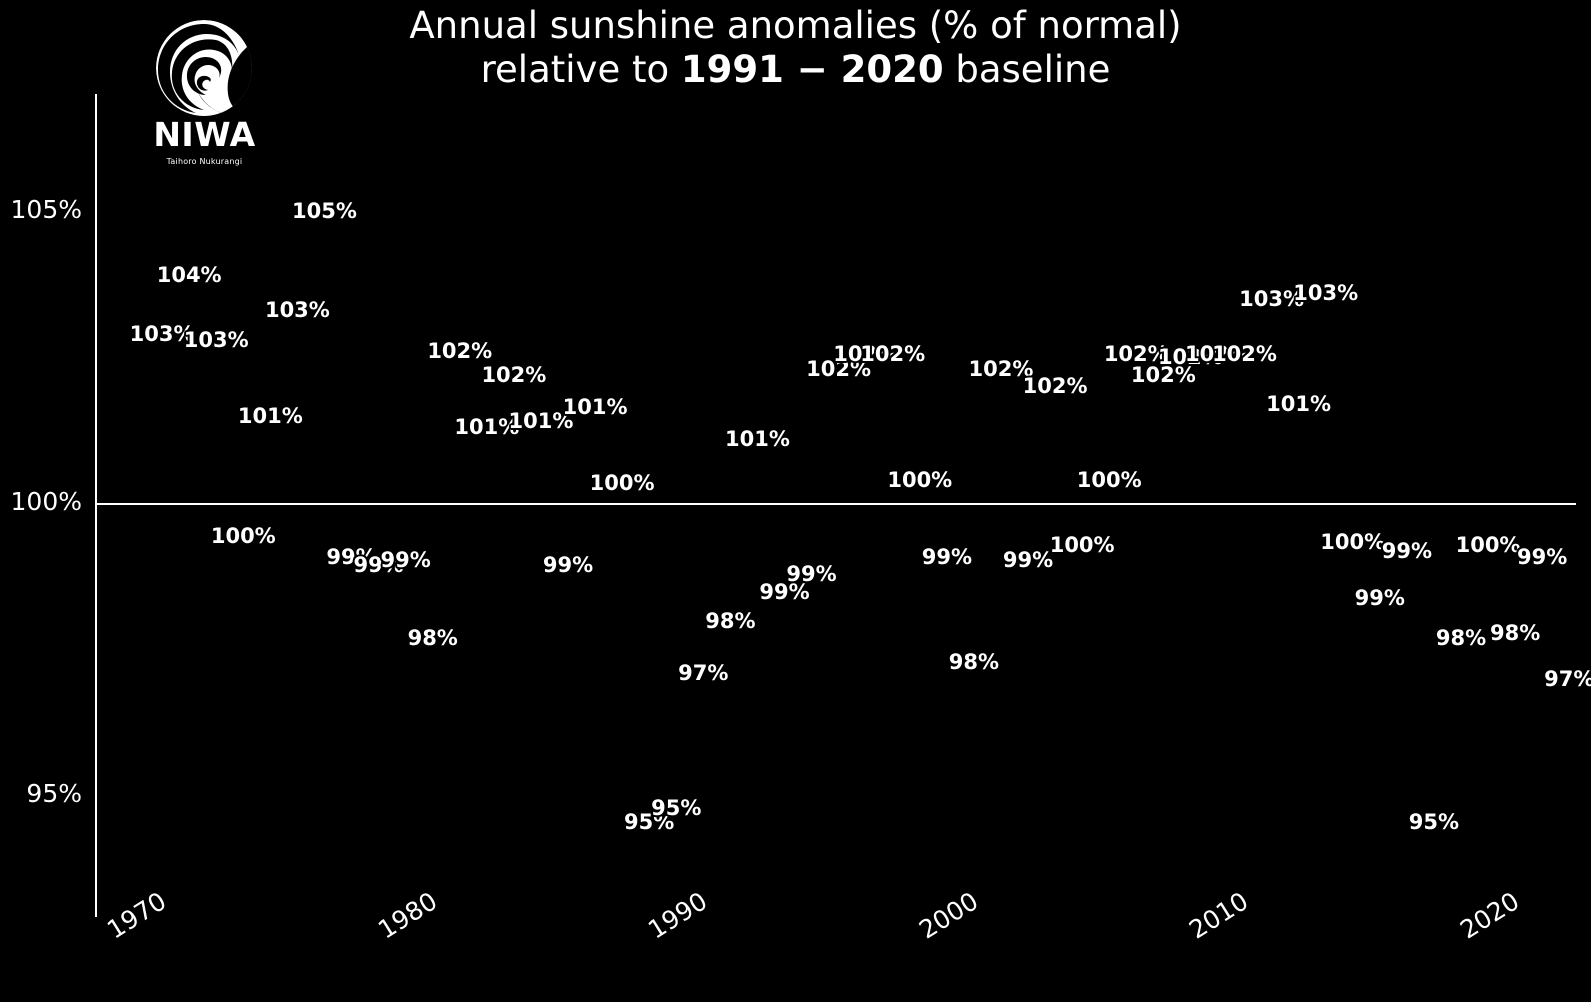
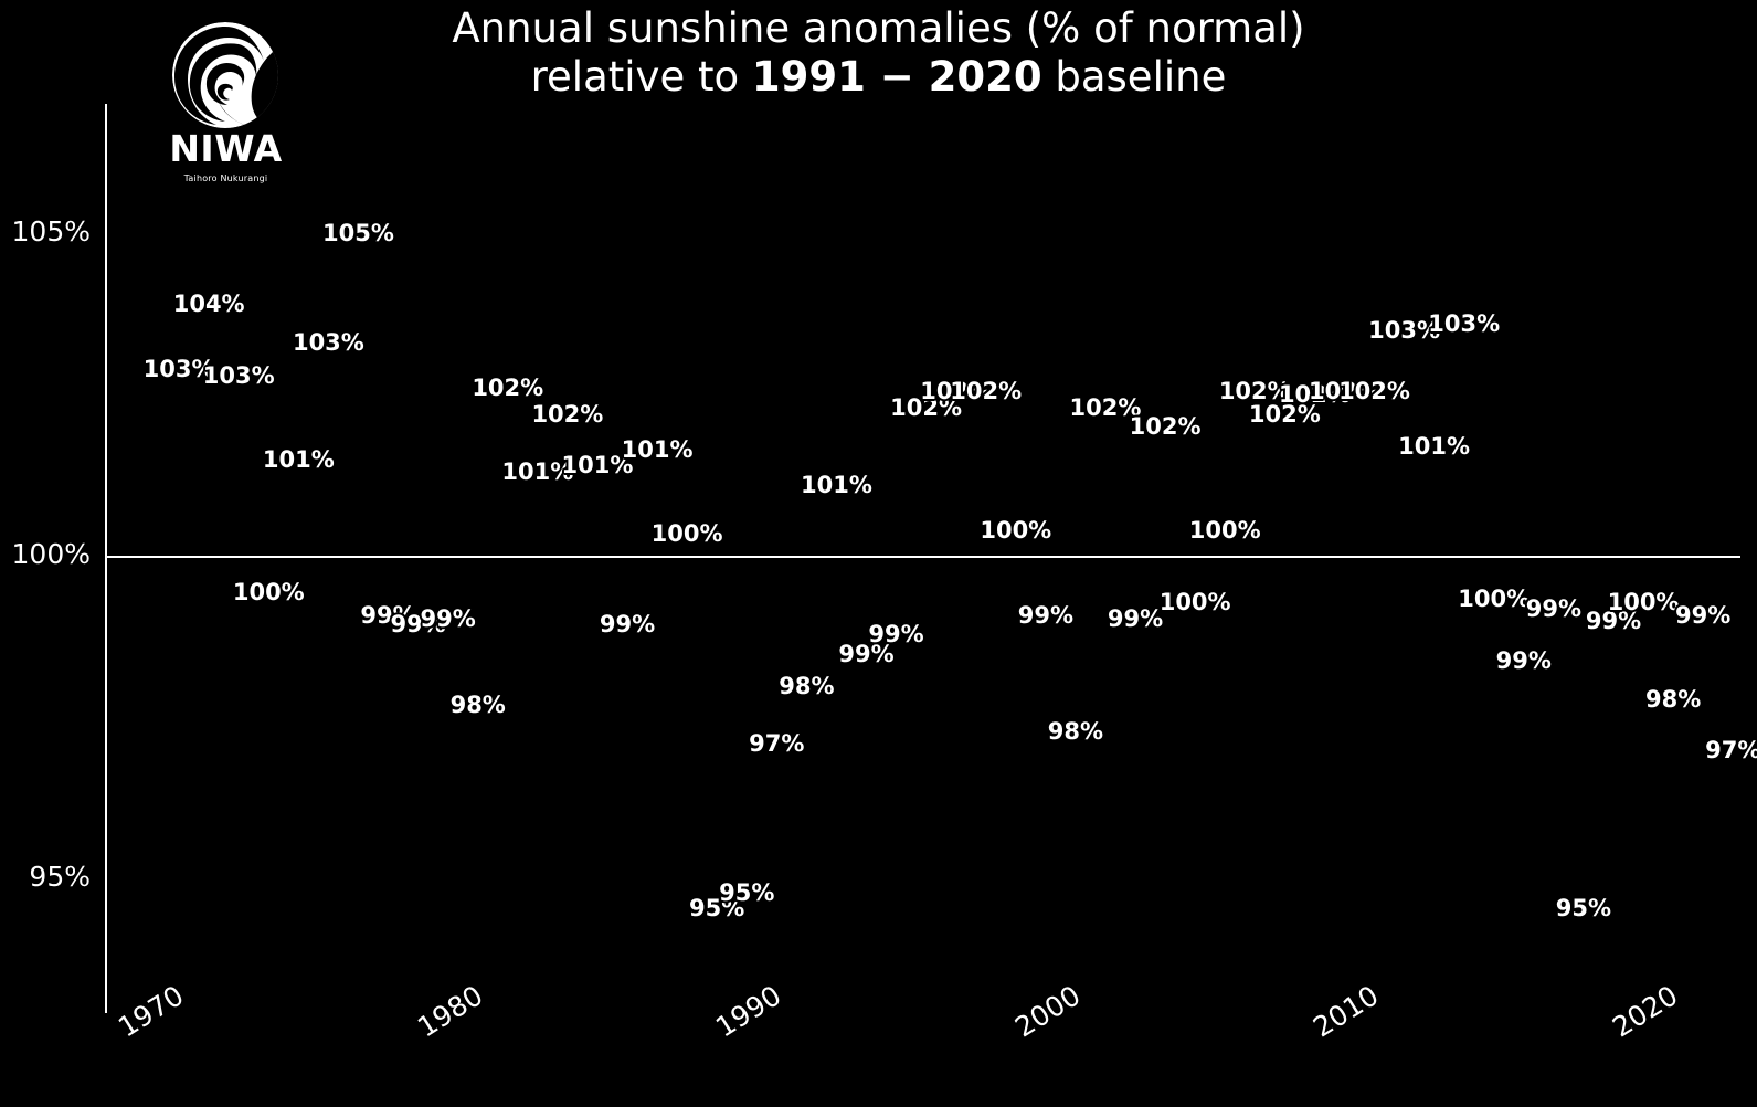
2020: 98% -> 99%
